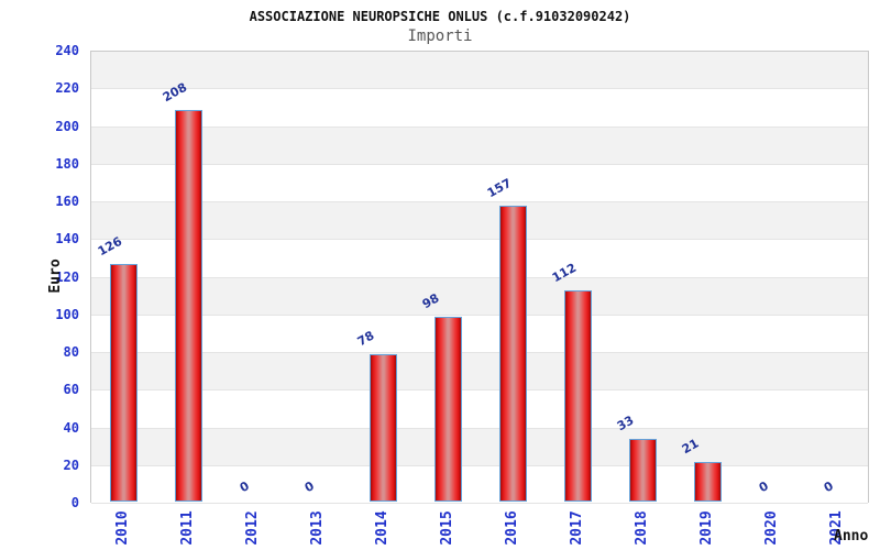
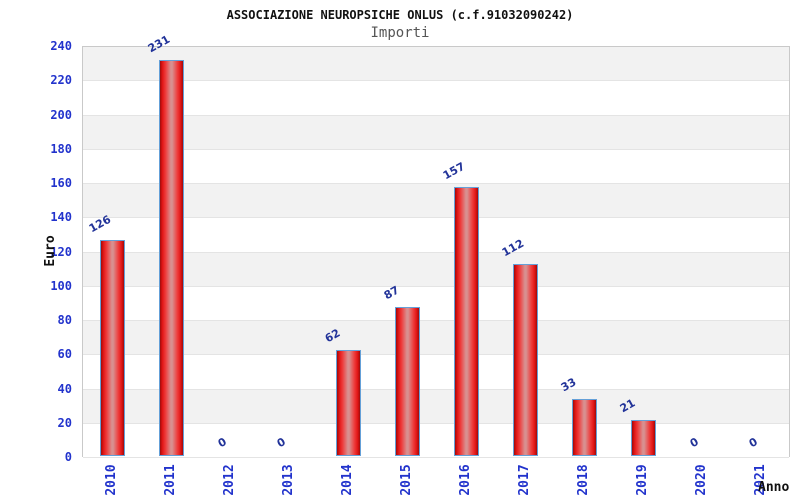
2011: 208 -> 231
2014: 78 -> 62
2015: 98 -> 87
